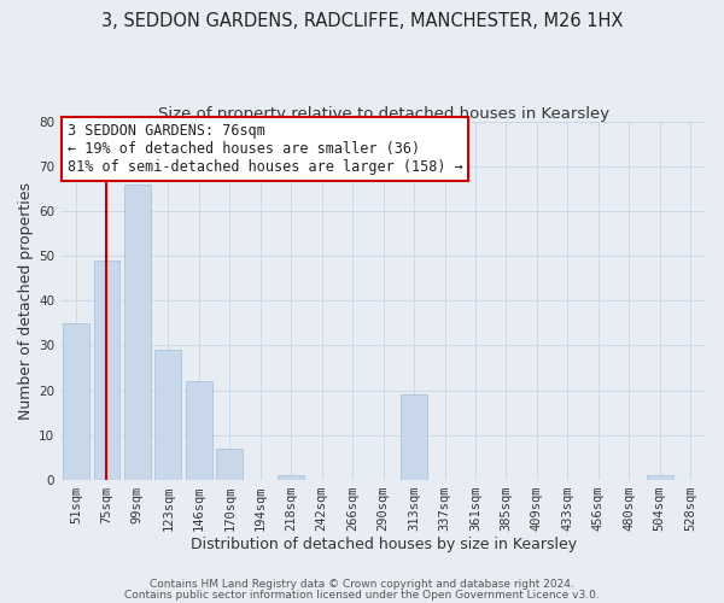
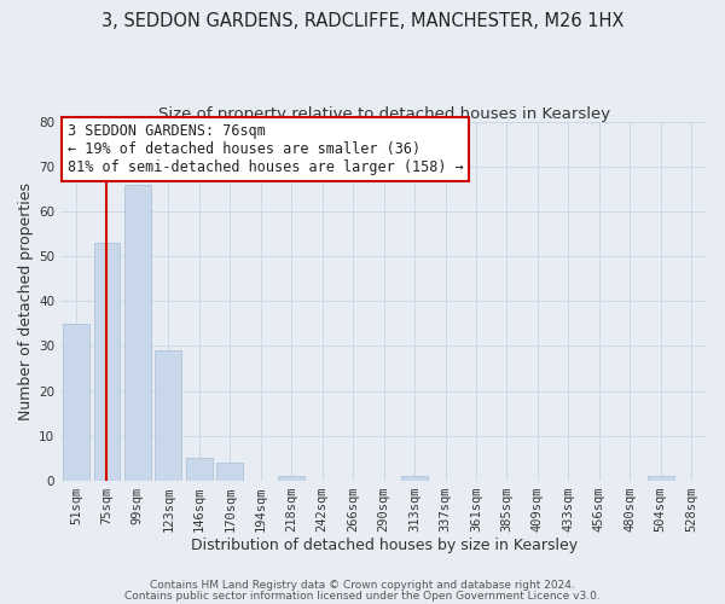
75sqm: 49 -> 53
146sqm: 22 -> 5
170sqm: 7 -> 4
313sqm: 19 -> 1
